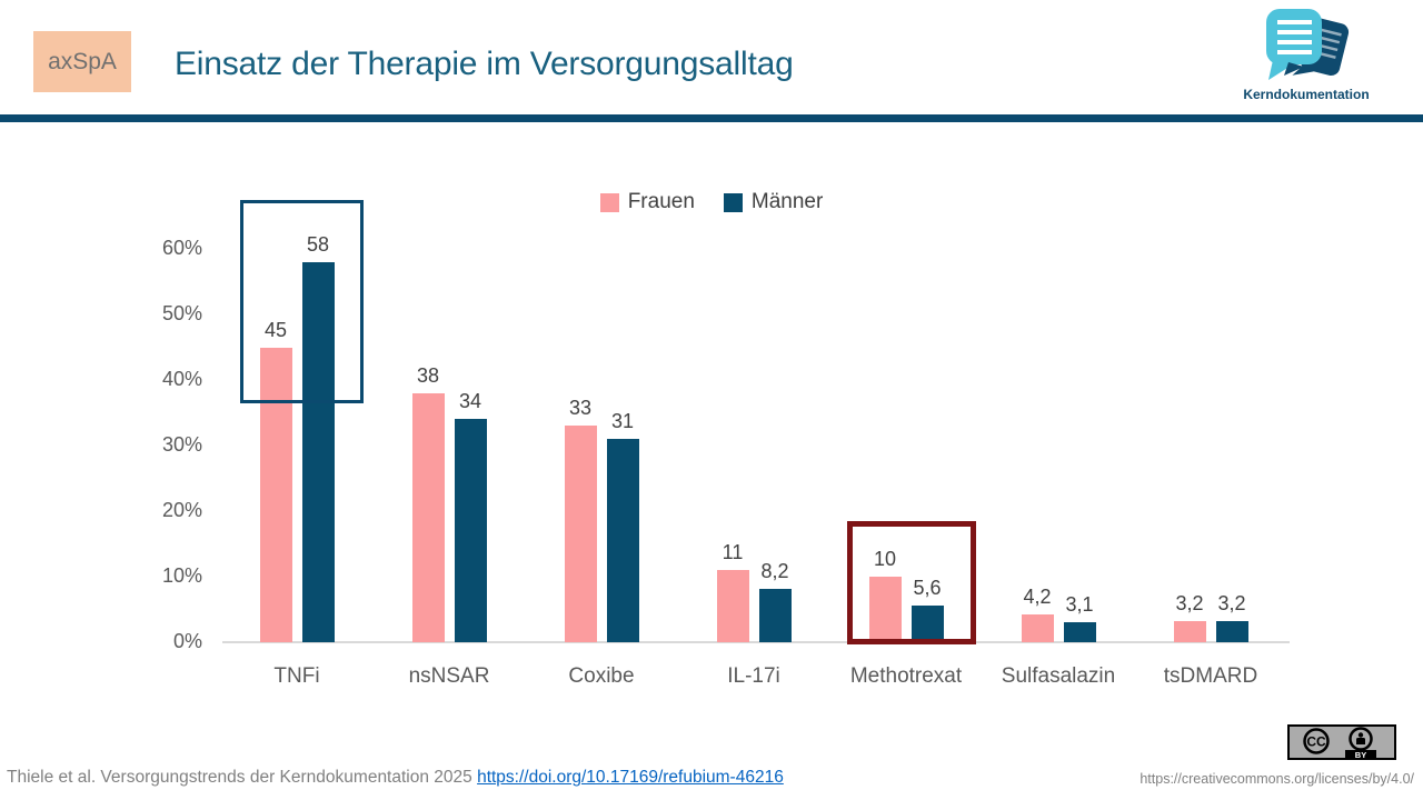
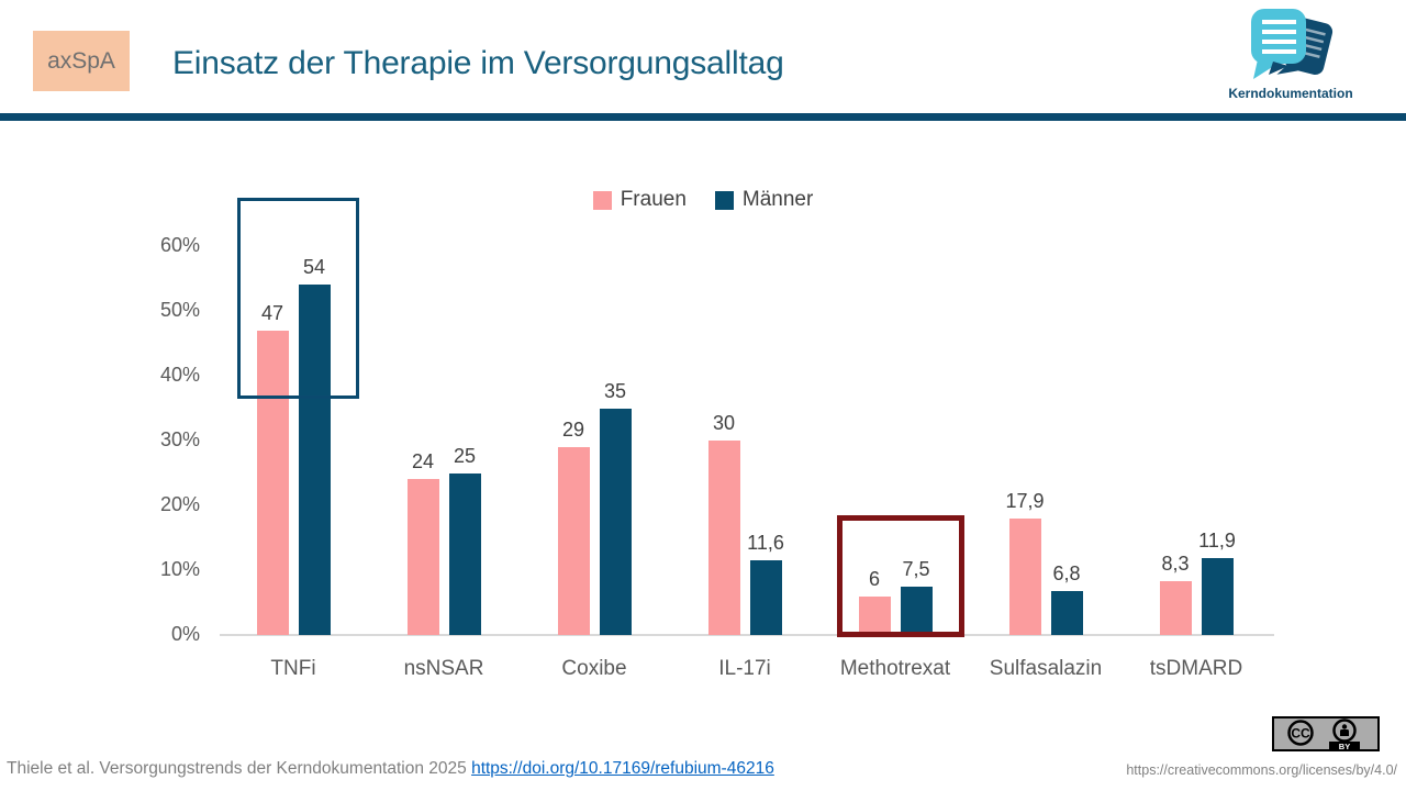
Frauen/TNFi: 45 -> 47
Männer/TNFi: 58 -> 54
Frauen/nsNSAR: 38 -> 24
Männer/nsNSAR: 34 -> 25
Frauen/Coxibe: 33 -> 29
Männer/Coxibe: 31 -> 35
Frauen/IL-17i: 11 -> 30
Männer/IL-17i: 8,2 -> 11,6
Frauen/Methotrexat: 10 -> 6
Männer/Methotrexat: 5,6 -> 7,5
Frauen/Sulfasalazin: 4,2 -> 17,9
Männer/Sulfasalazin: 3,1 -> 6,8
Frauen/tsDMARD: 3,2 -> 8,3
Männer/tsDMARD: 3,2 -> 11,9
